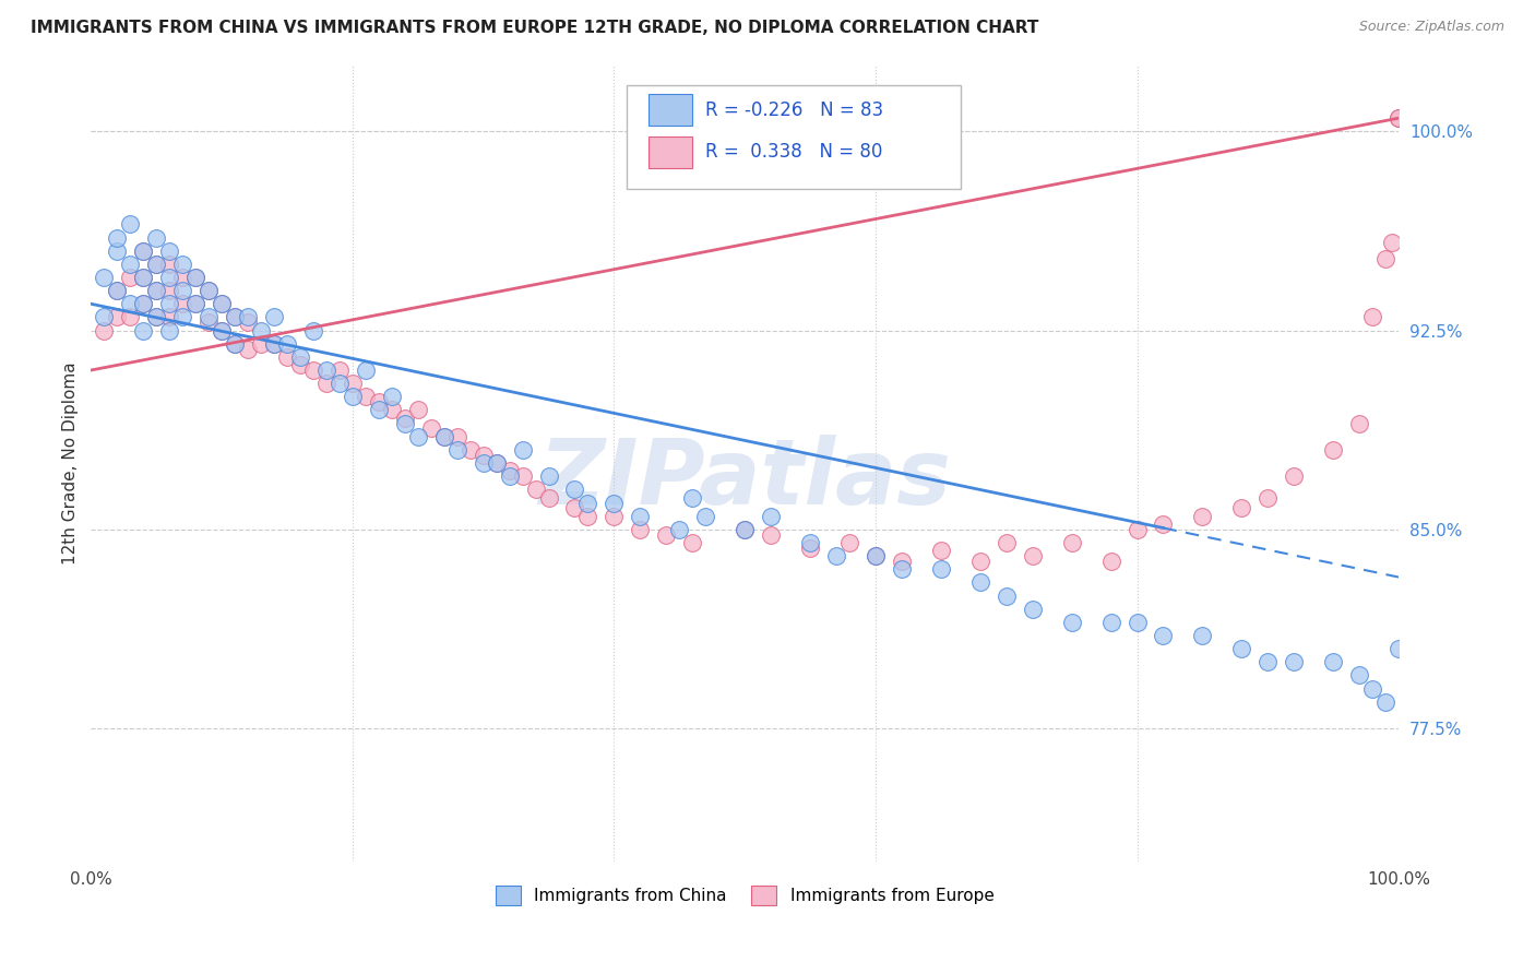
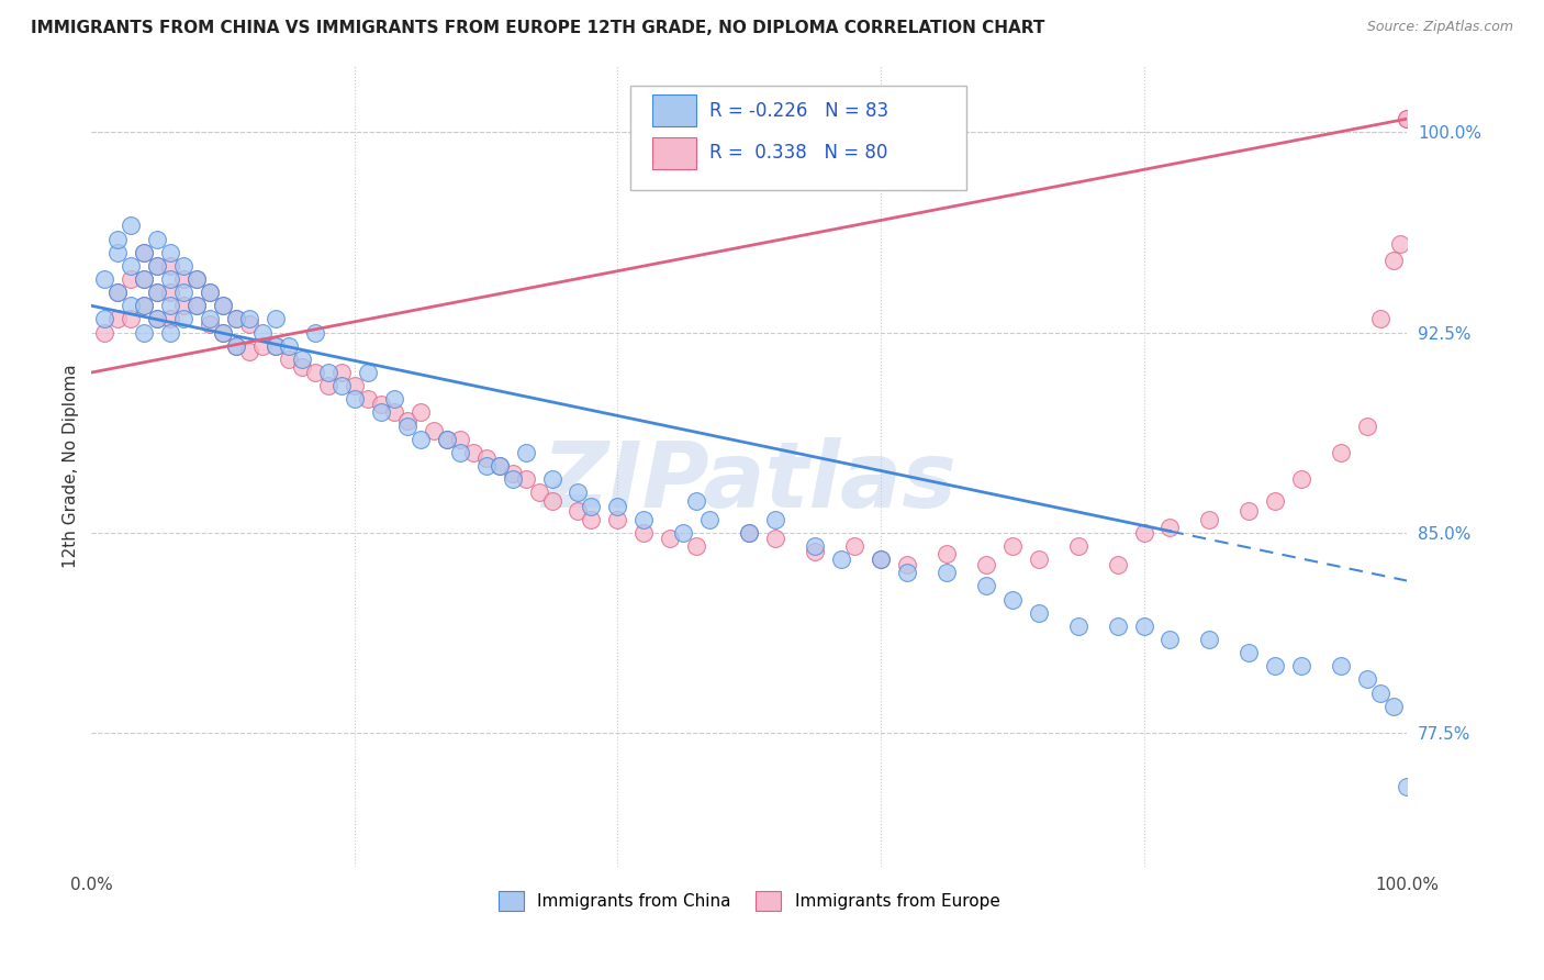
Immigrants from China/100.0%: 80.5% -> 75.5%
